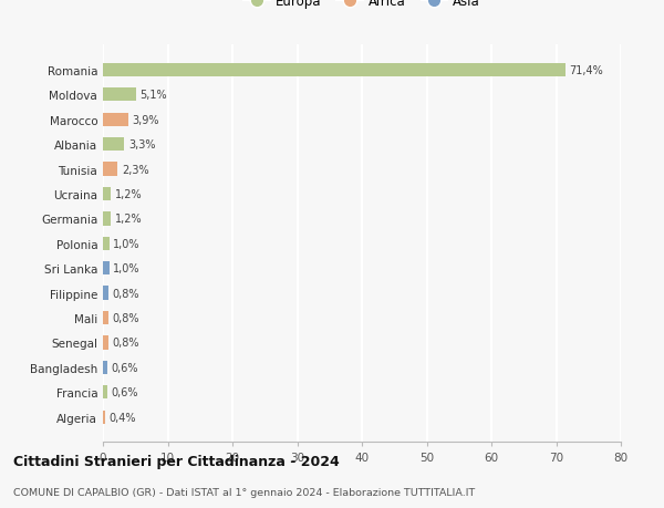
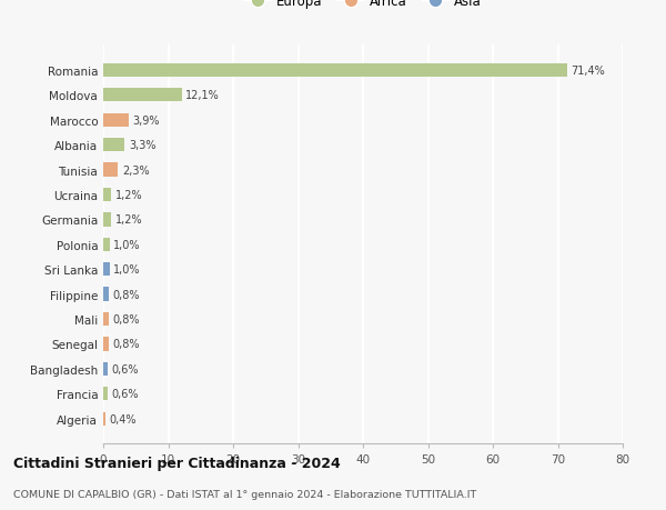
Moldova: 5,1% -> 12,1%
